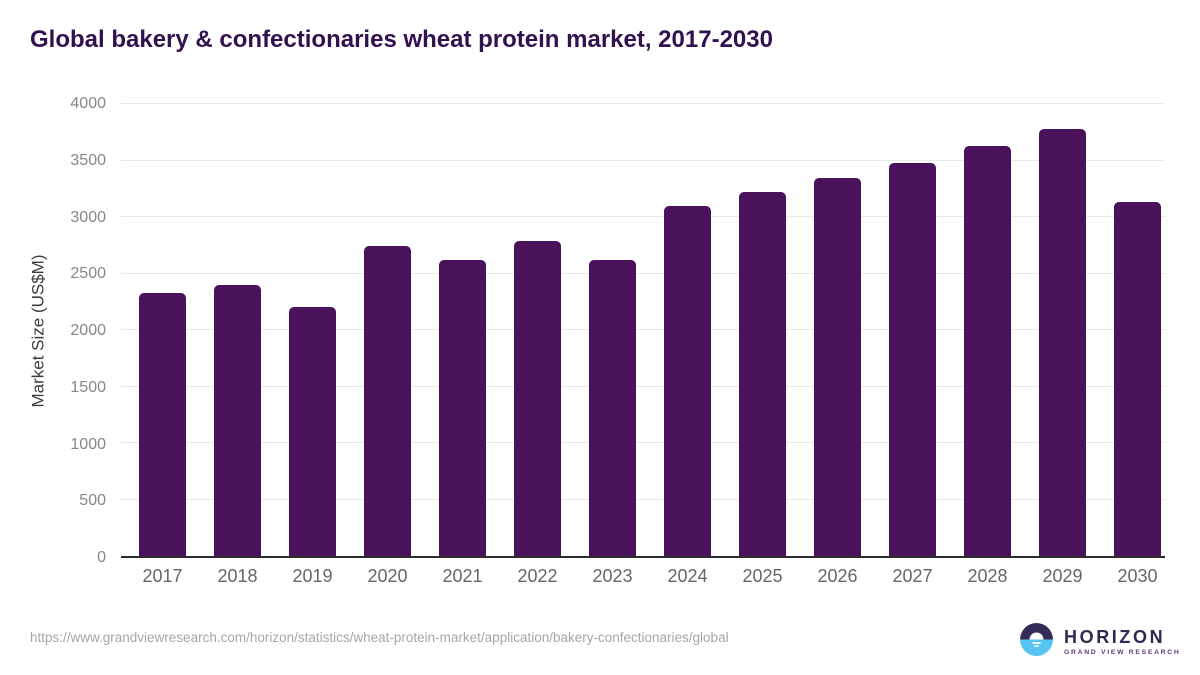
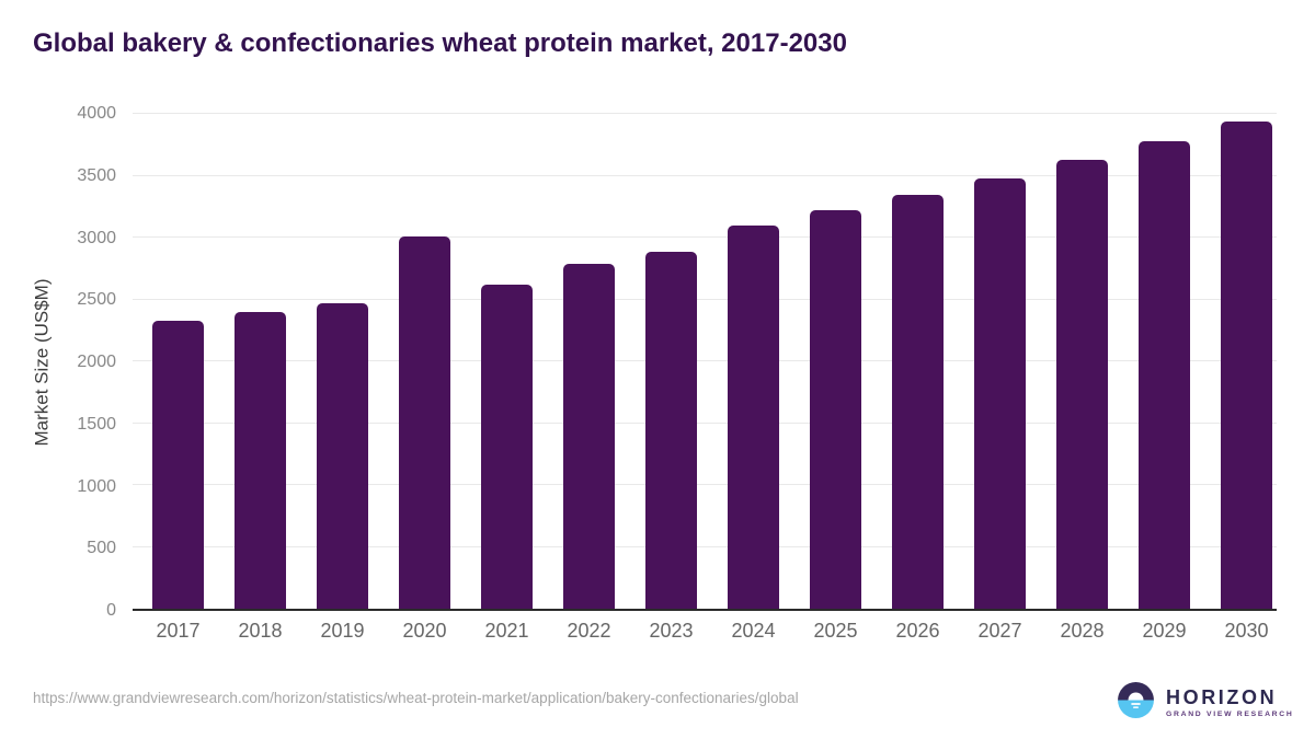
2019: 2200 -> 2460
2020: 2740 -> 3000
2023: 2620 -> 2880
2030: 3130 -> 3940
